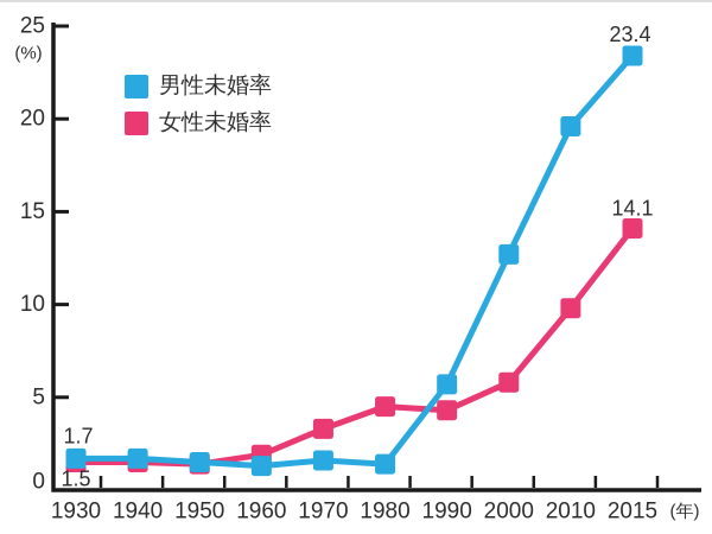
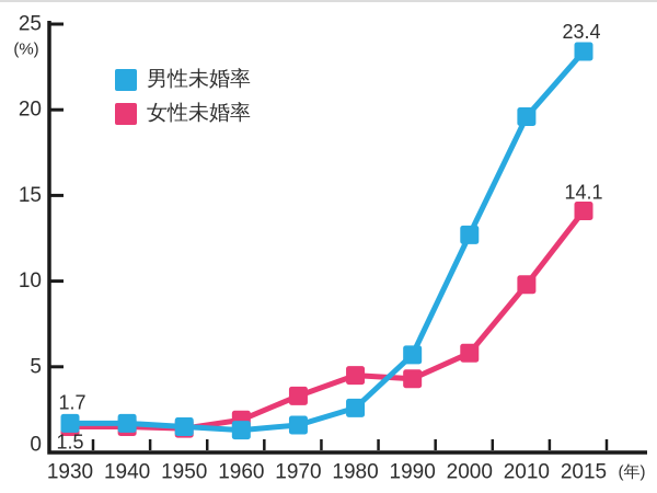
男性未婚率/1980: 1.4 -> 2.6
